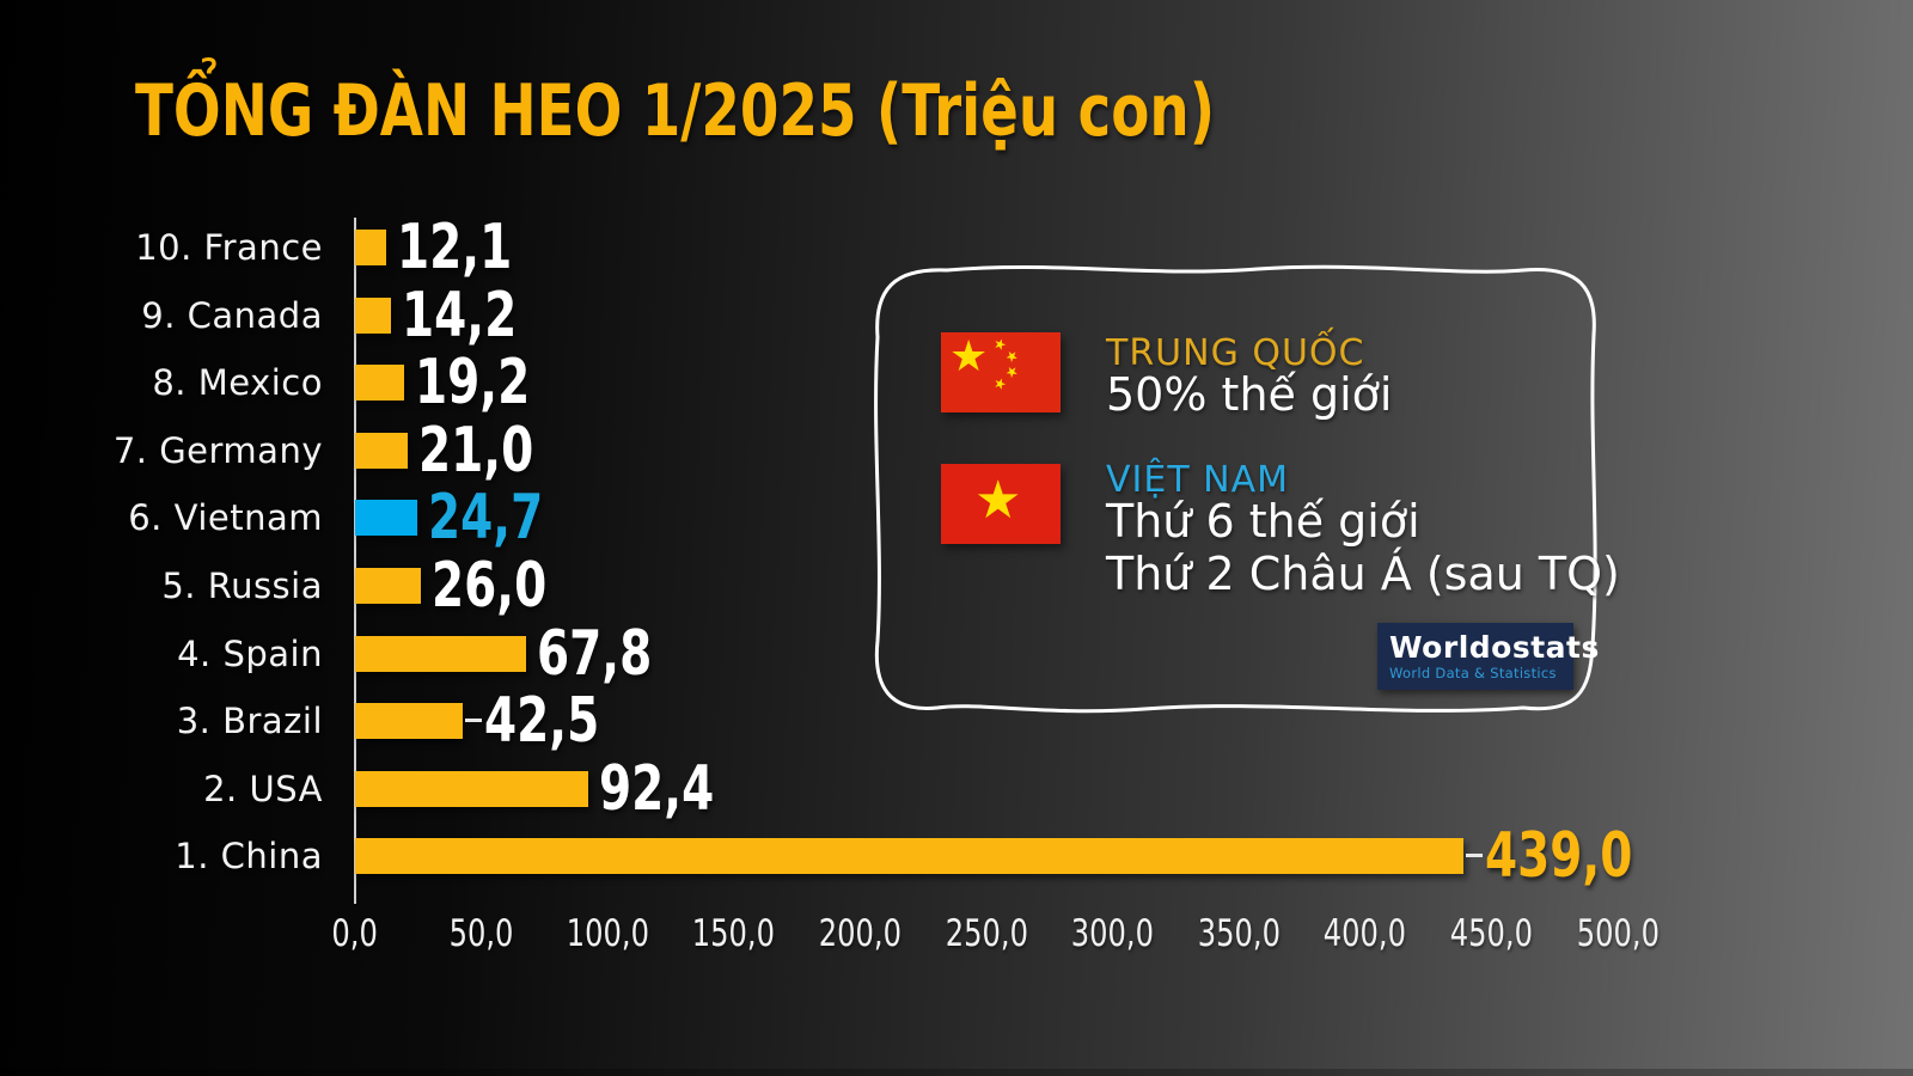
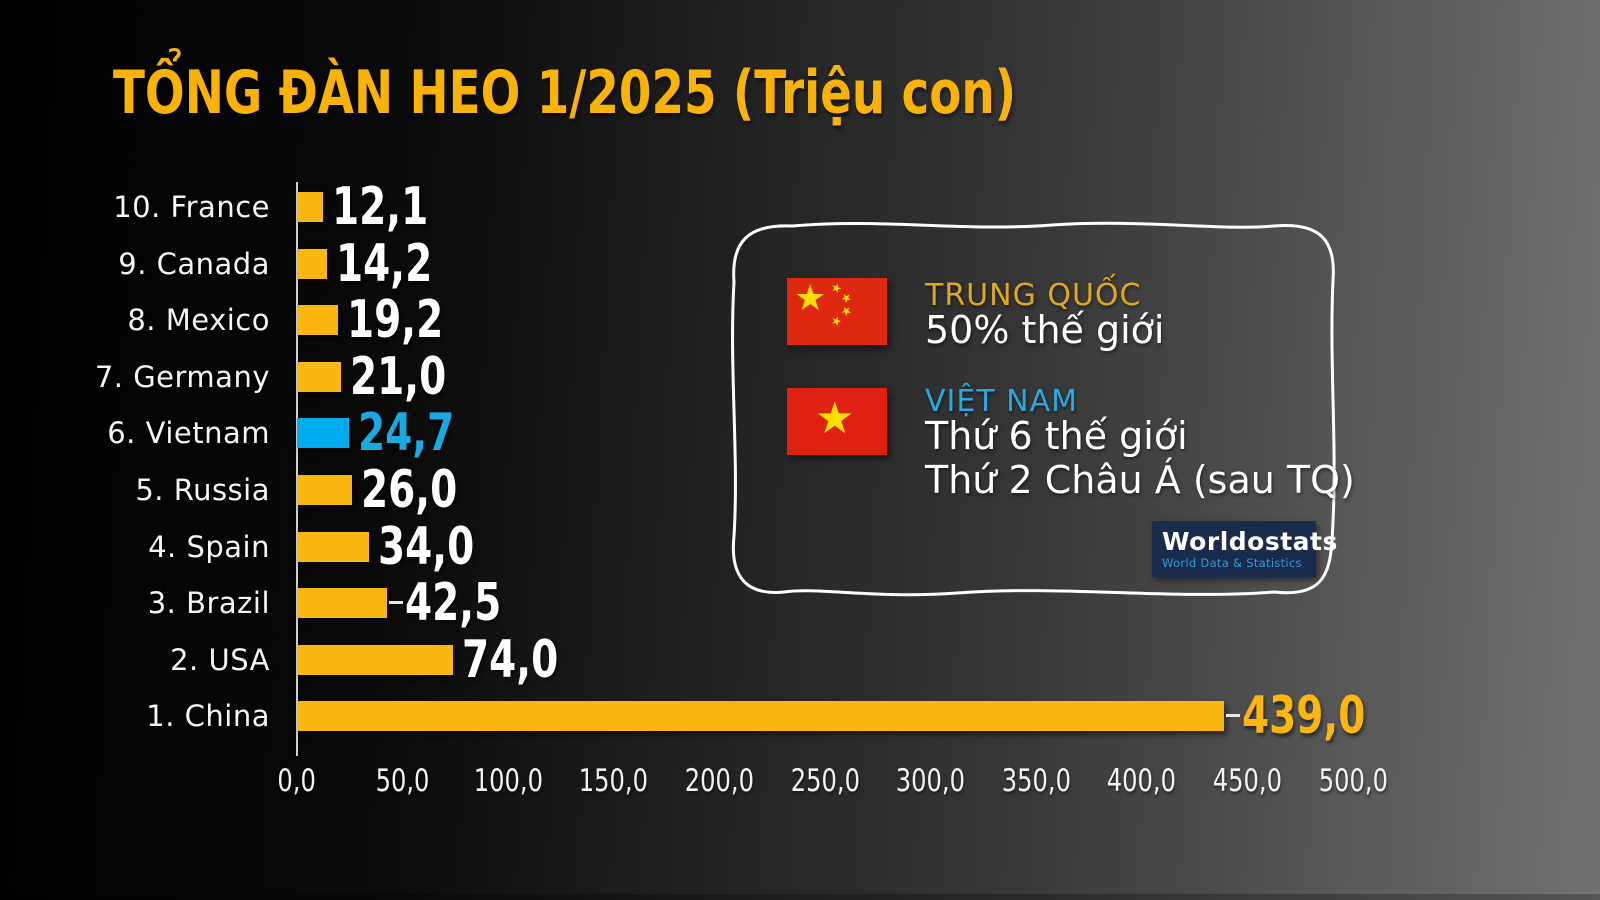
4. Spain: 67,8 -> 34,0
2. USA: 92,4 -> 74,0
